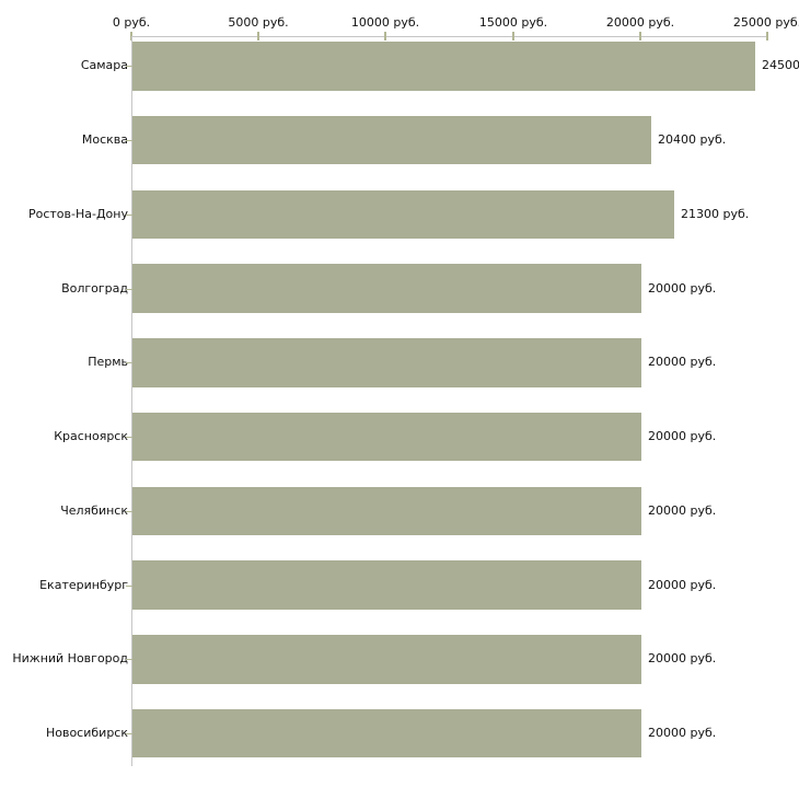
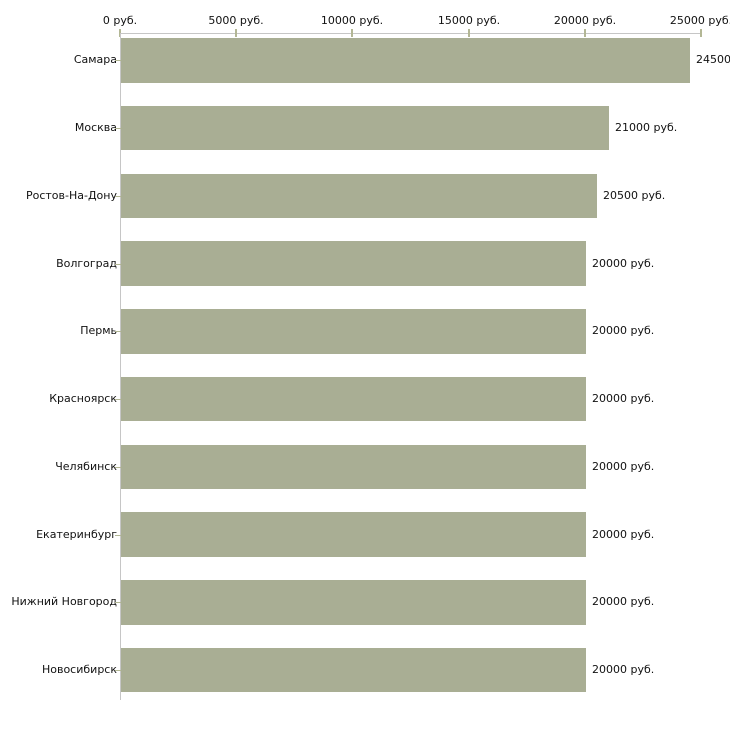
Москва: 20400 -> 21000
Ростов-На-Дону: 21300 -> 20500
